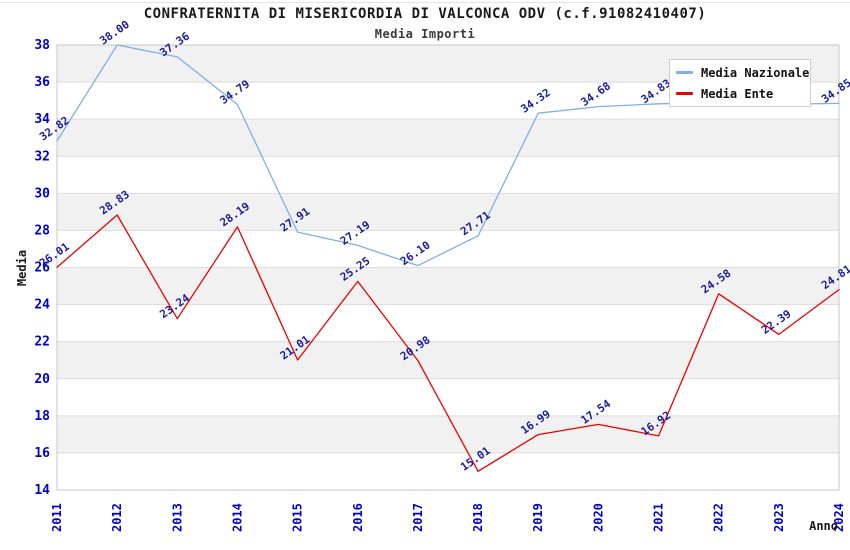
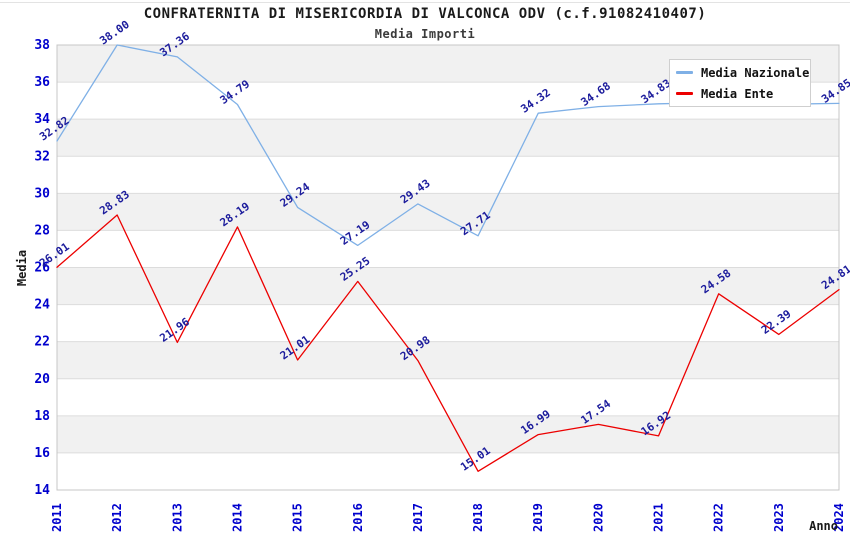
Media Ente/2013: 23.24 -> 21.96
Media Nazionale/2015: 27.91 -> 29.24
Media Nazionale/2017: 26.10 -> 29.43
